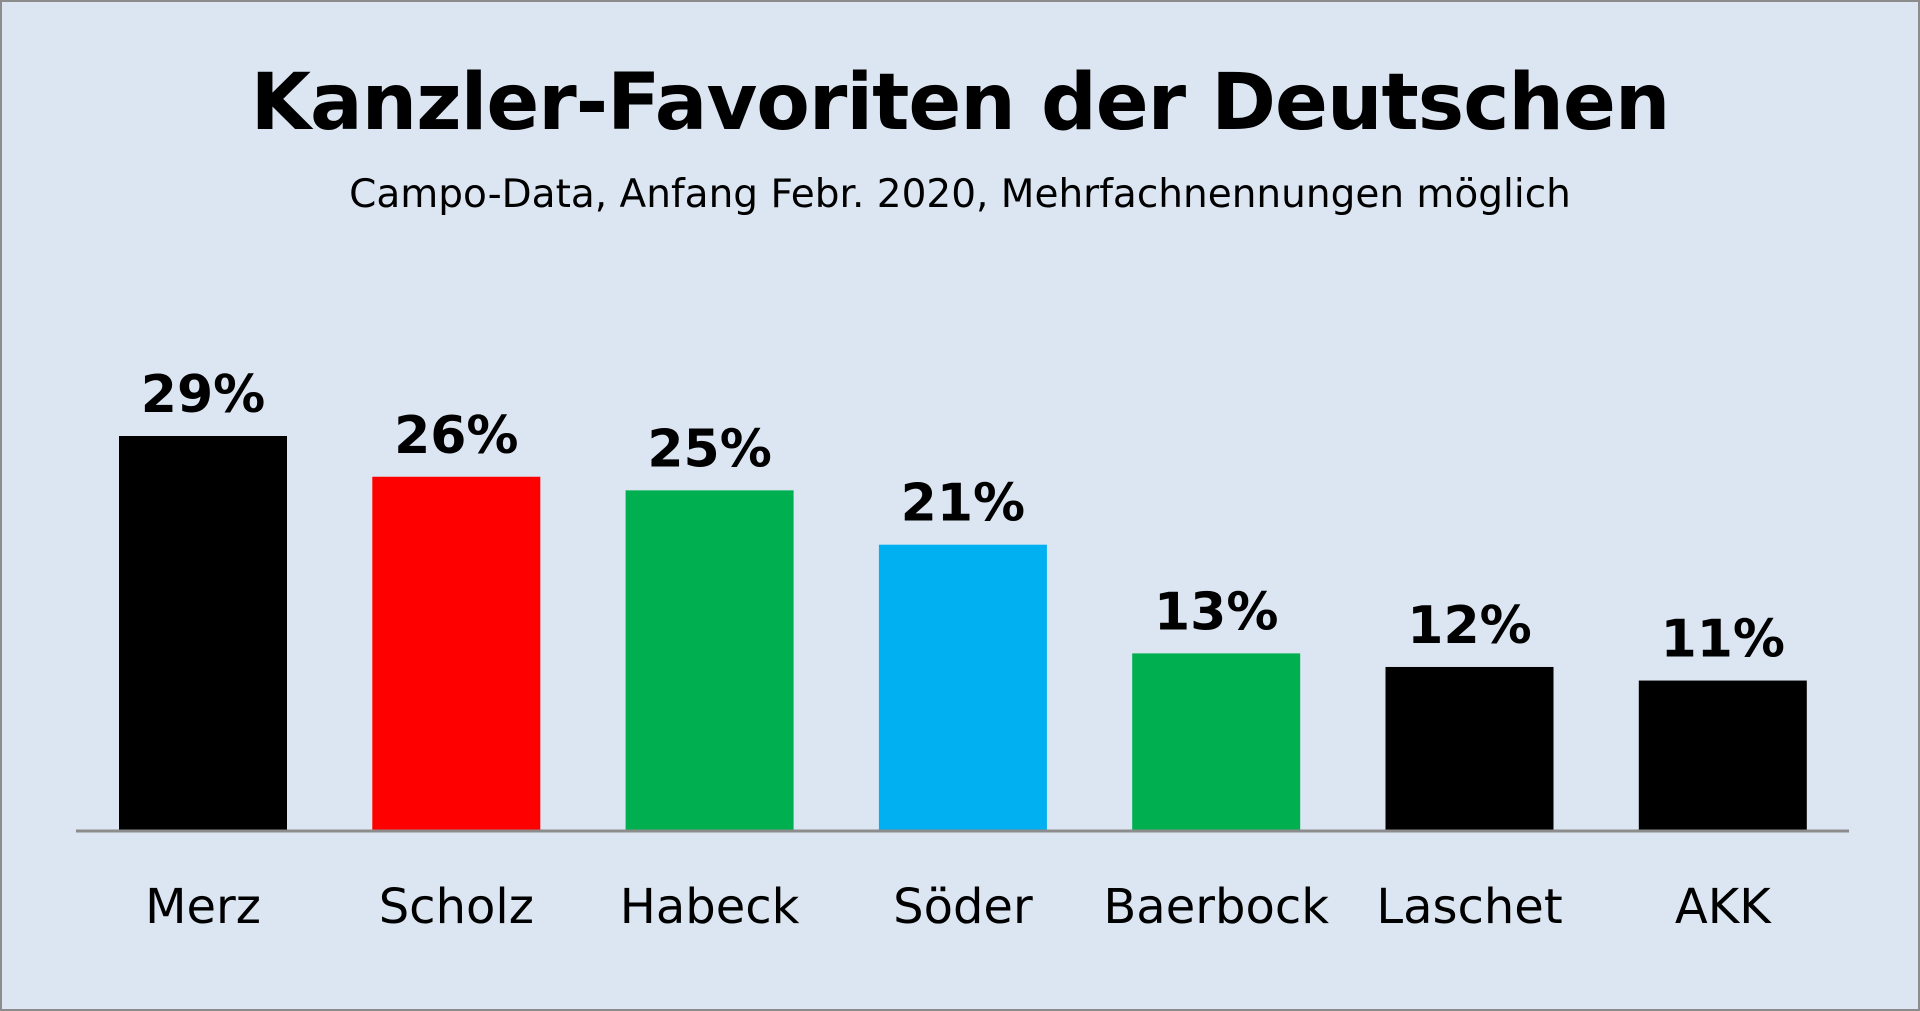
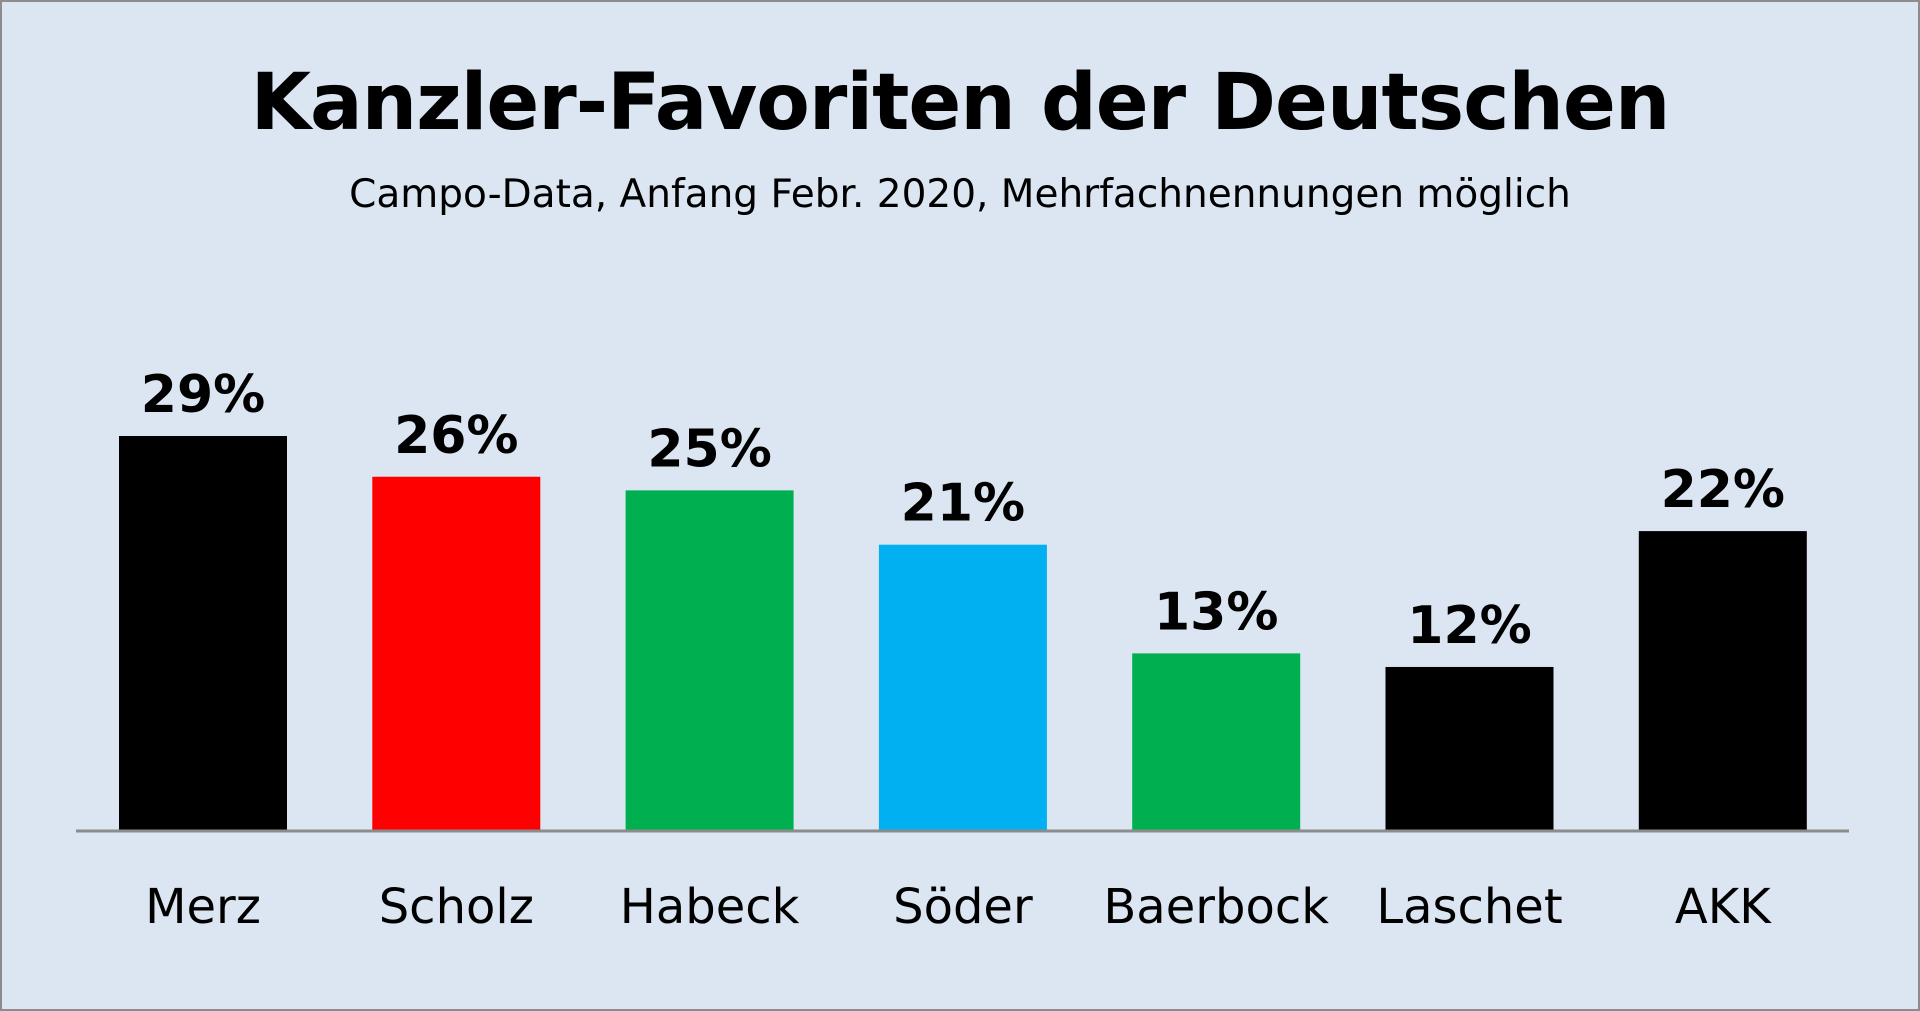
AKK: 11% -> 22%
